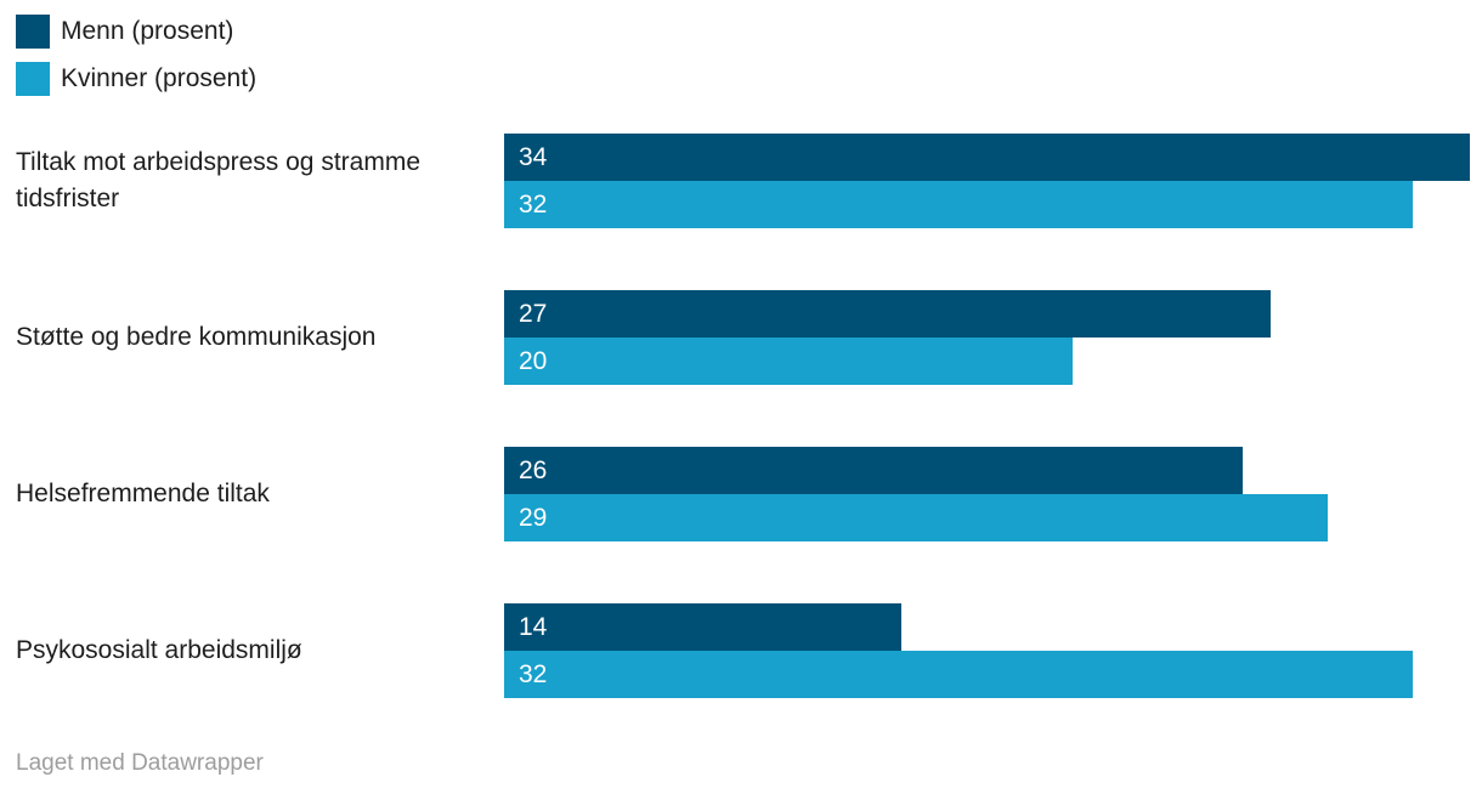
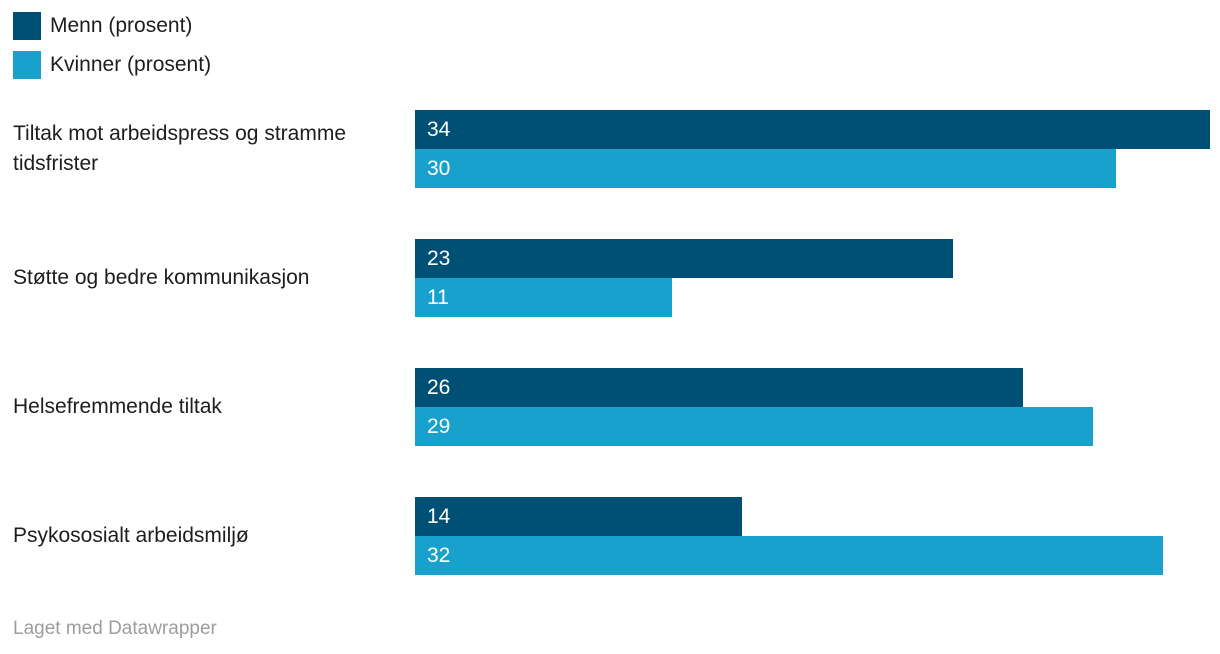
Kvinner (prosent)/Tiltak mot arbeidspress og stramme tidsfrister: 32 -> 30
Menn (prosent)/Støtte og bedre kommunikasjon: 27 -> 23
Kvinner (prosent)/Støtte og bedre kommunikasjon: 20 -> 11
